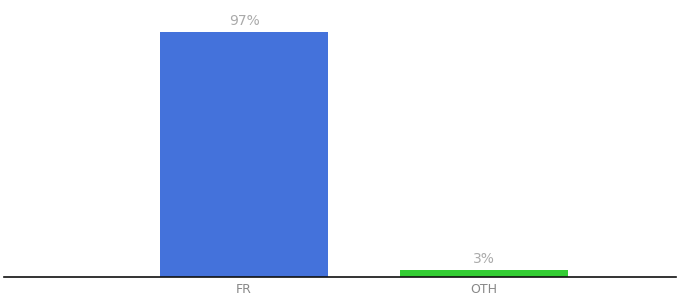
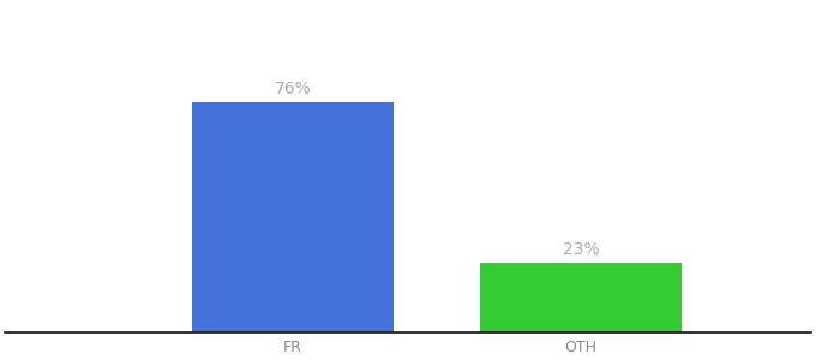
FR: 97% -> 76%
OTH: 3% -> 23%
